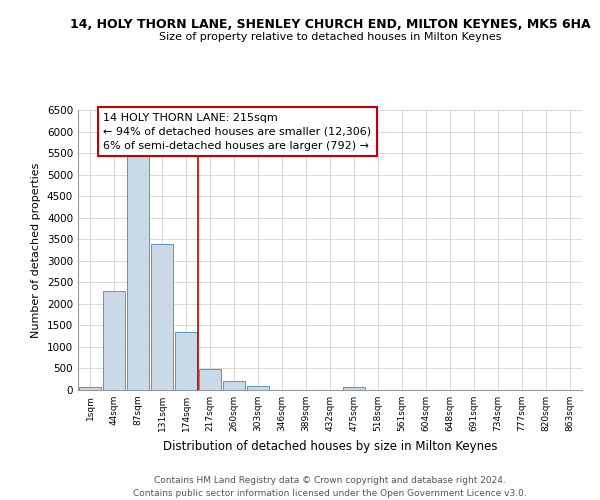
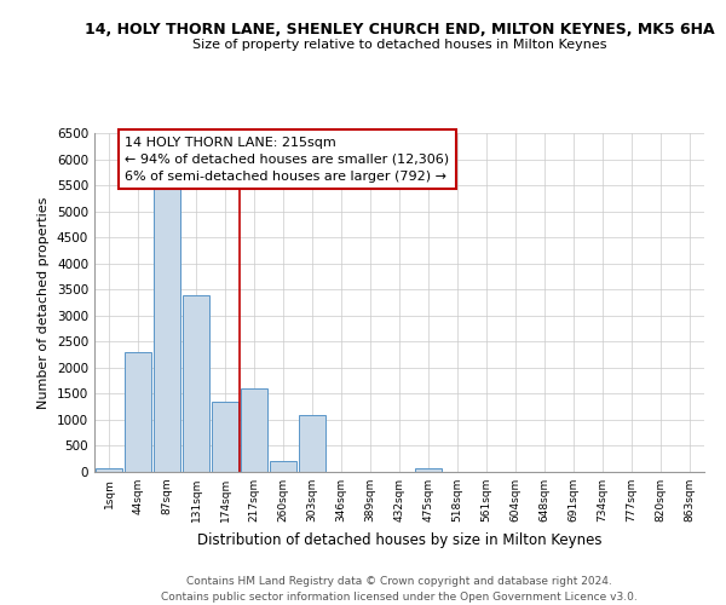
217sqm: 490 -> 1600
303sqm: 80 -> 1100
